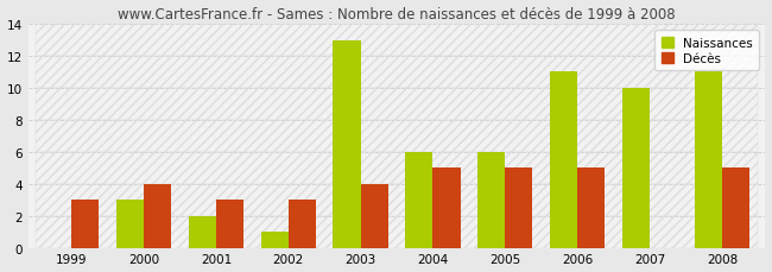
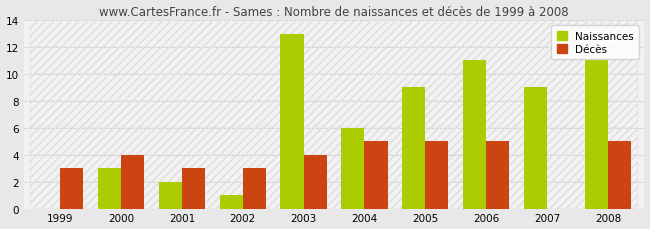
Naissances/2005: 6 -> 9
Naissances/2007: 10 -> 9
